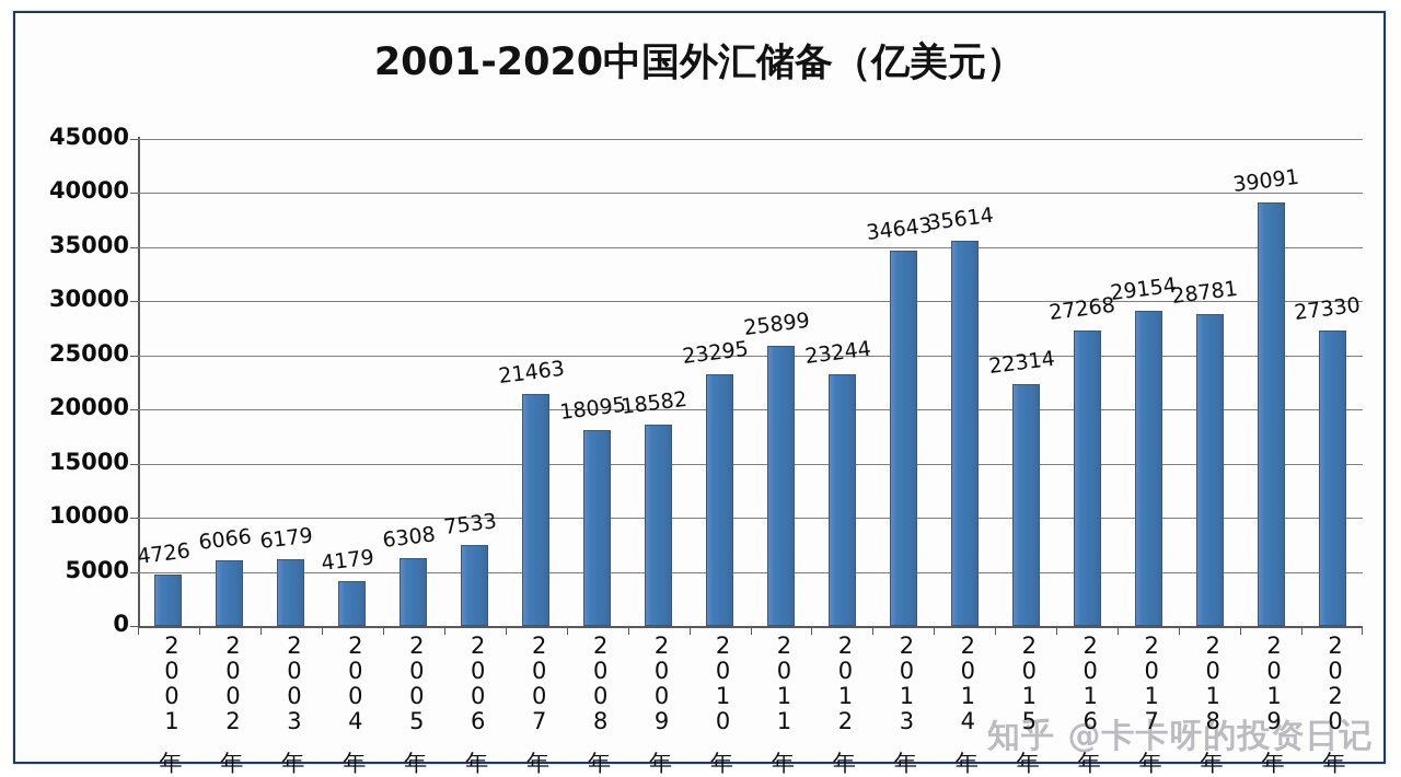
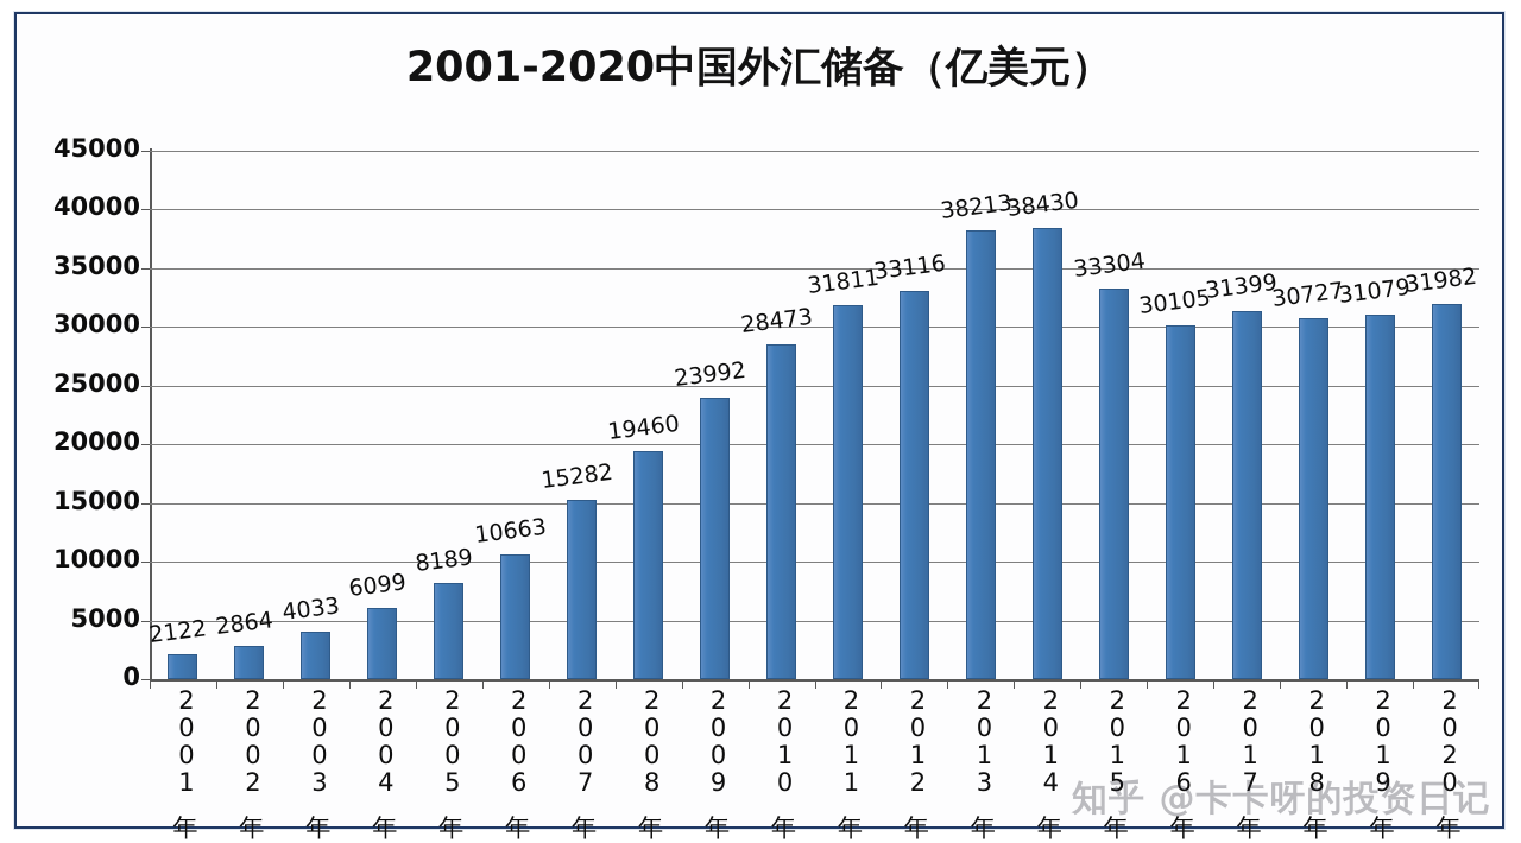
2001年: 4726 -> 2122
2002年: 6066 -> 2864
2003年: 6179 -> 4033
2004年: 4179 -> 6099
2005年: 6308 -> 8189
2006年: 7533 -> 10663
2007年: 21463 -> 15282
2008年: 18095 -> 19460
2009年: 18582 -> 23992
2010年: 23295 -> 28473
2011年: 25899 -> 31811
2012年: 23244 -> 33116
2013年: 34643 -> 38213
2014年: 35614 -> 38430
2015年: 22314 -> 33304
2016年: 27268 -> 30105
2017年: 29154 -> 31399
2018年: 28781 -> 30727
2019年: 39091 -> 31079
2020年: 27330 -> 31982
